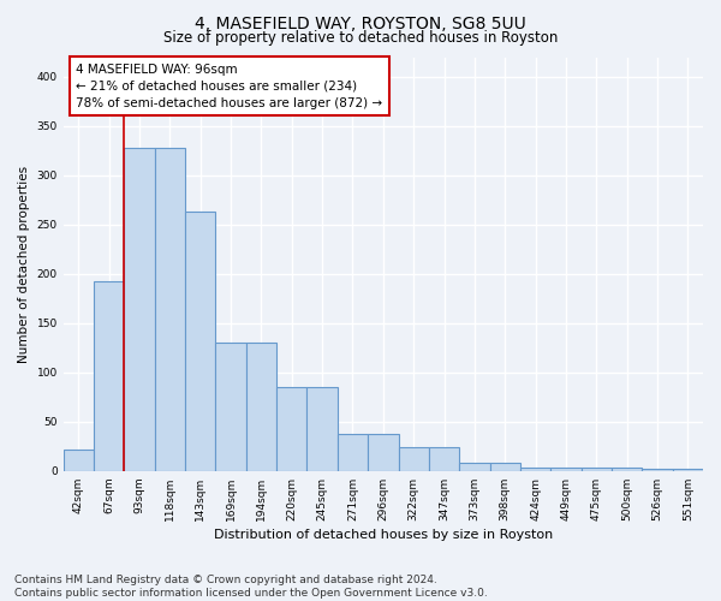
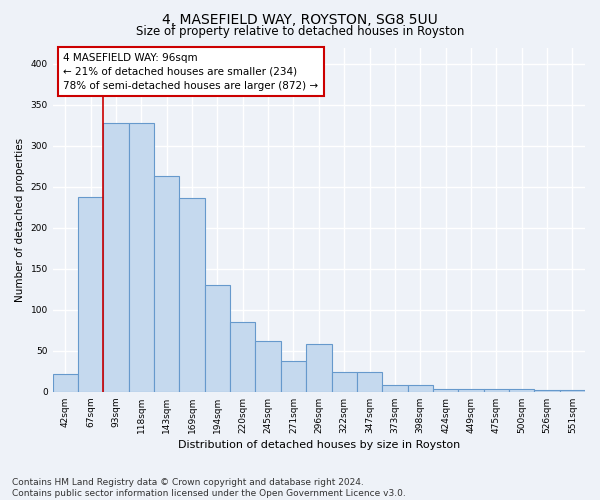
67sqm: 193 -> 238
169sqm: 130 -> 236
245sqm: 85 -> 62
296sqm: 38 -> 58
